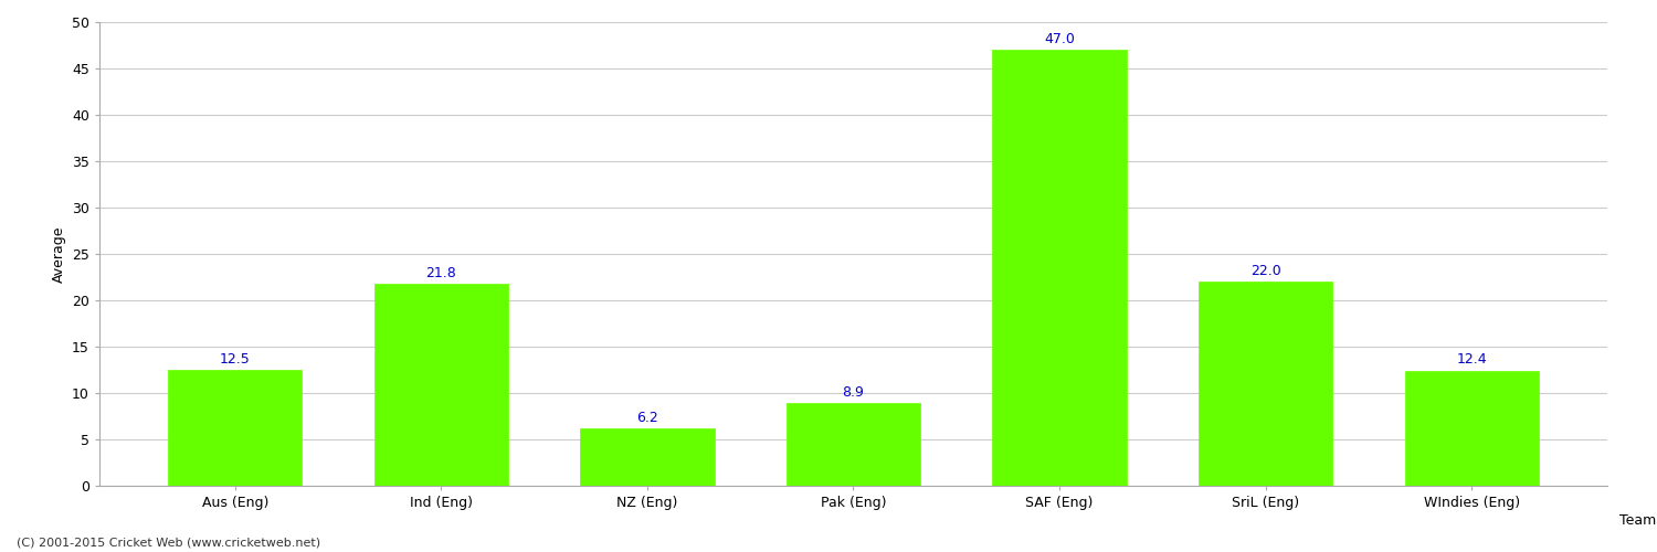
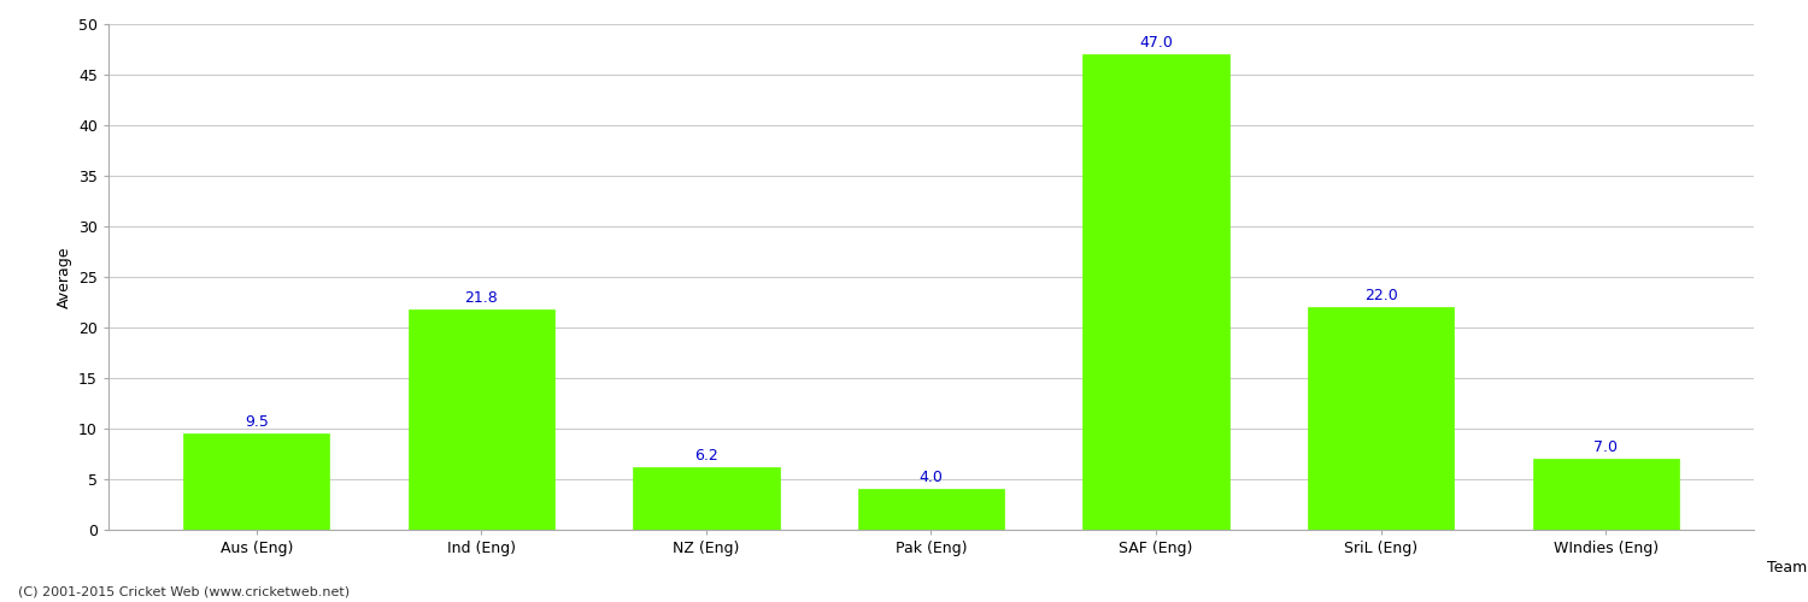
Aus (Eng): 12.5 -> 9.5
Pak (Eng): 8.9 -> 4.0
WIndies (Eng): 12.4 -> 7.0
